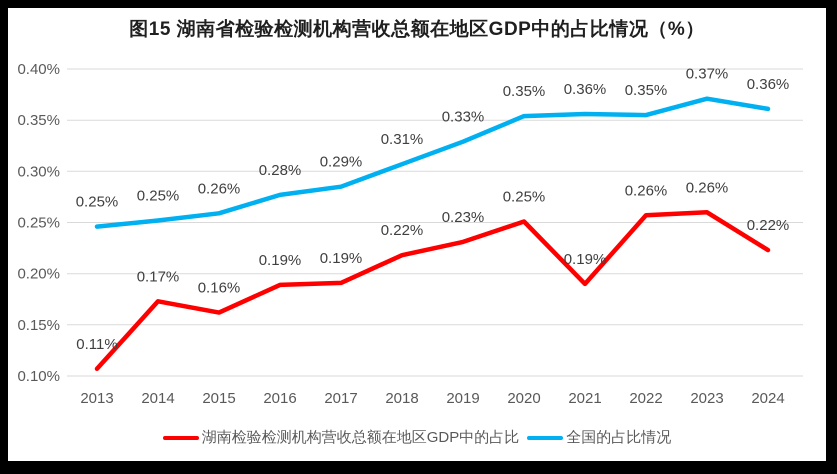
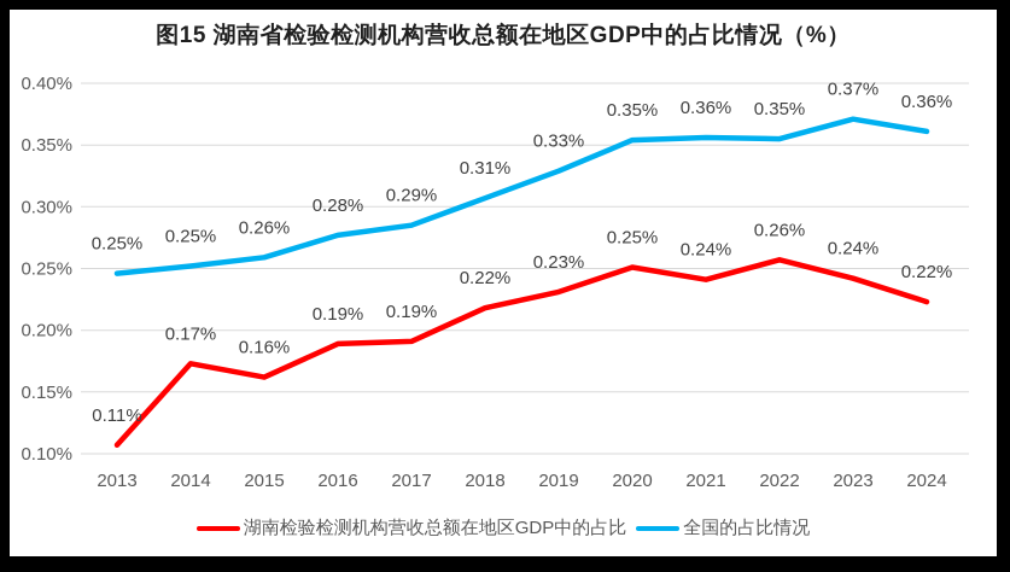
湖南检验检测机构营收总额在地区GDP中的占比/2021: 0.19% -> 0.24%
湖南检验检测机构营收总额在地区GDP中的占比/2023: 0.26% -> 0.24%
